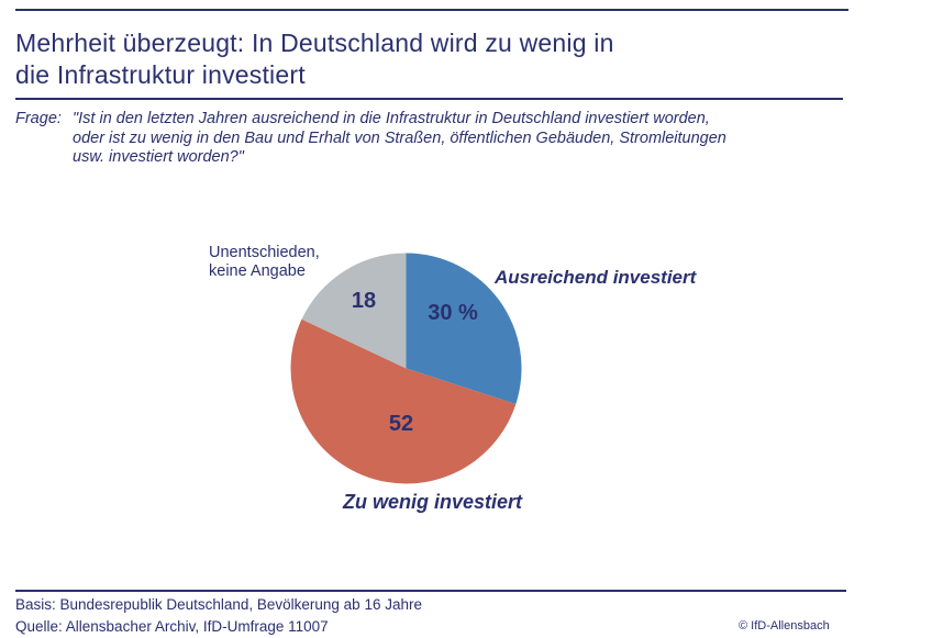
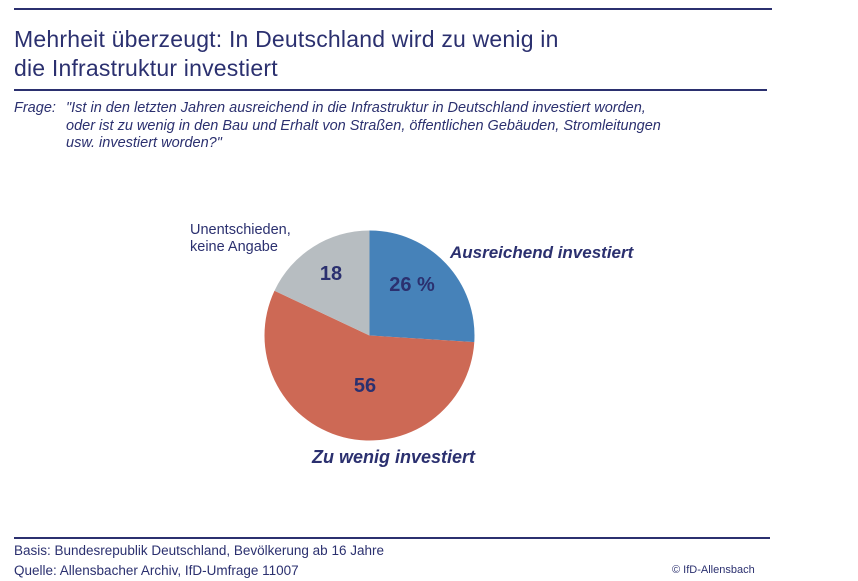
Ausreichend investiert: 30 -> 26
Zu wenig investiert: 52 -> 56
